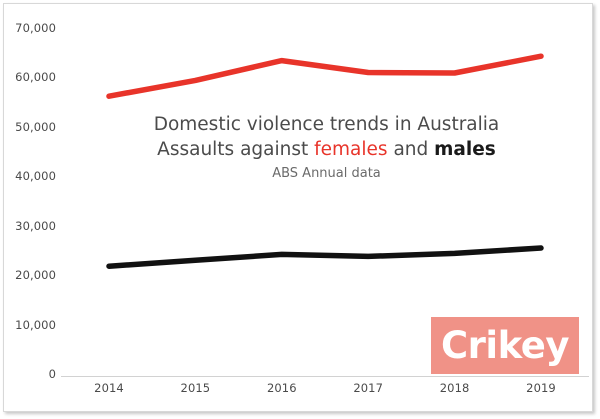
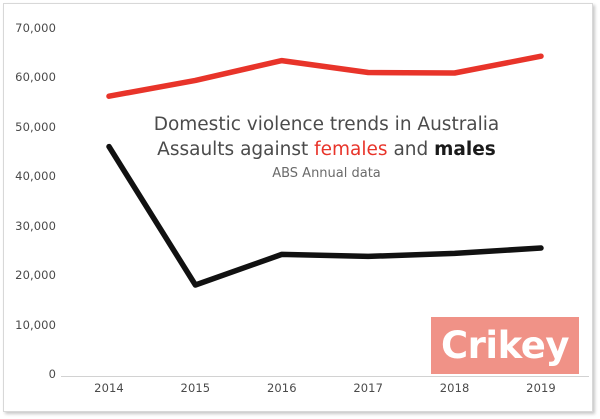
males/2014: 22000 -> 46000
males/2015: 23000 -> 18000
